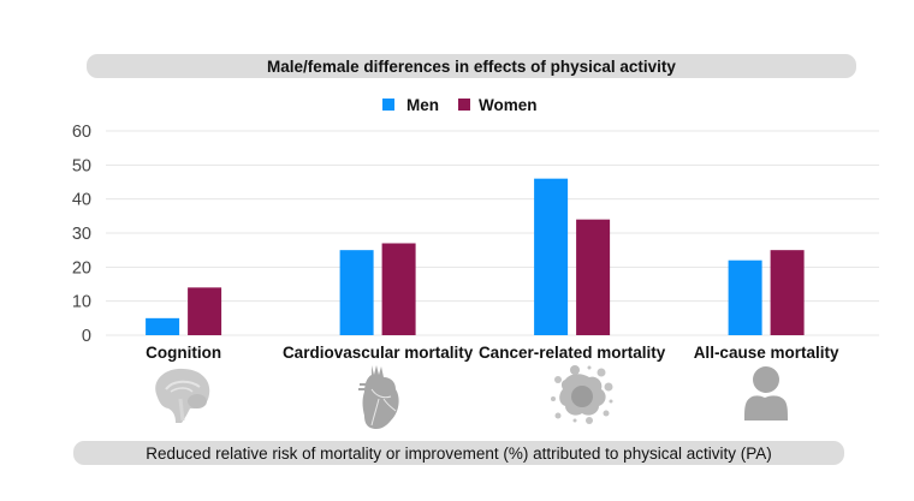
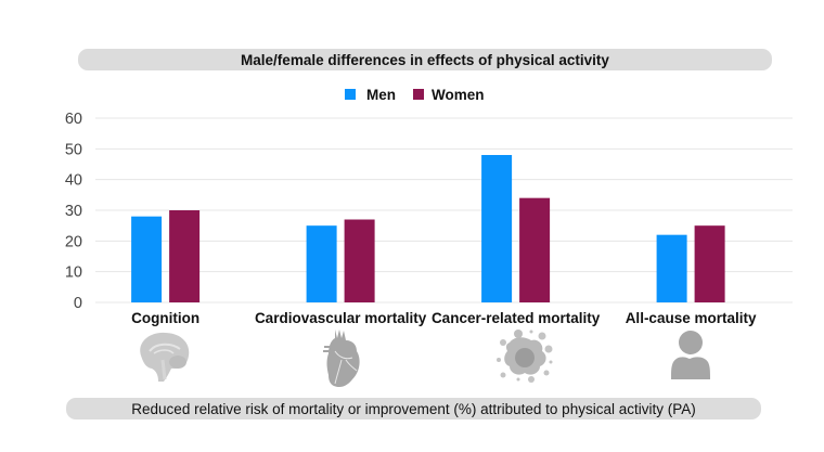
Men/Cognition: 5 -> 28
Women/Cognition: 14 -> 30
Men/Cancer-related mortality: 46 -> 48
